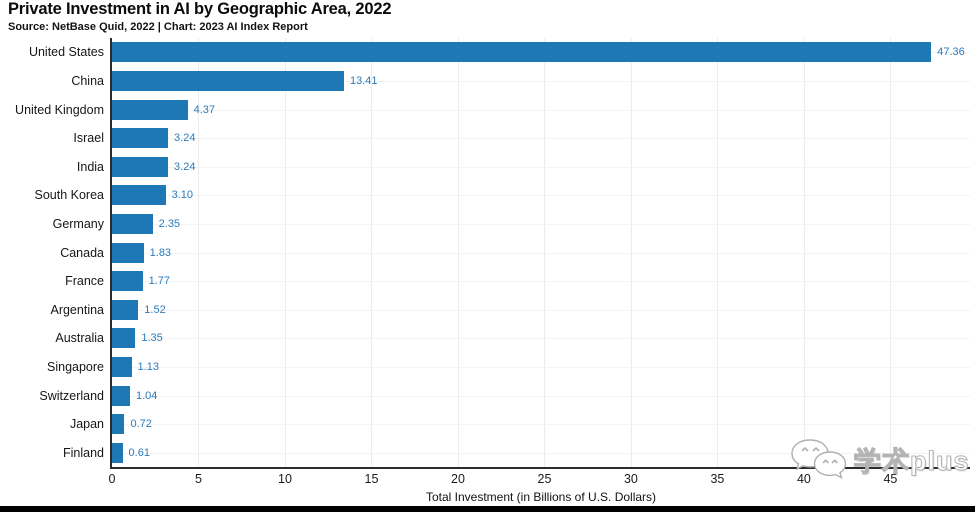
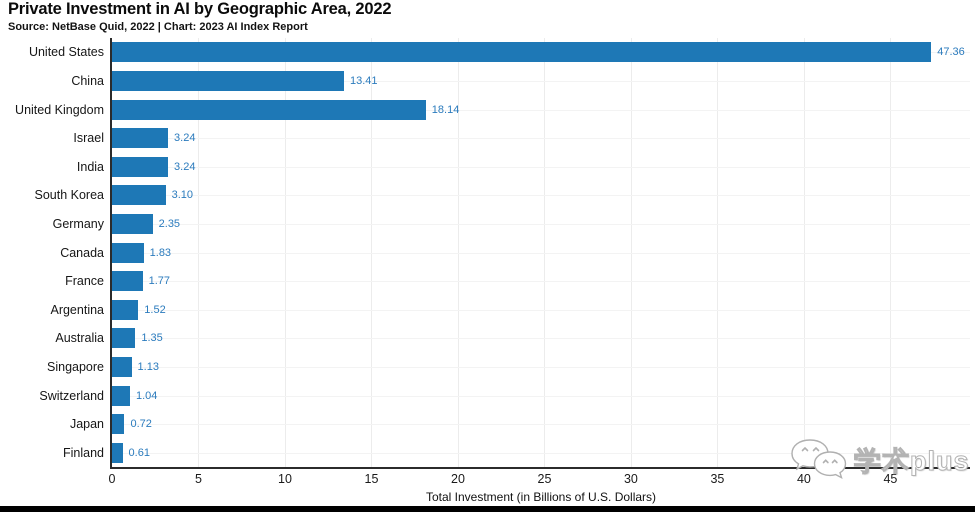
United Kingdom: 4.37 -> 18.14
